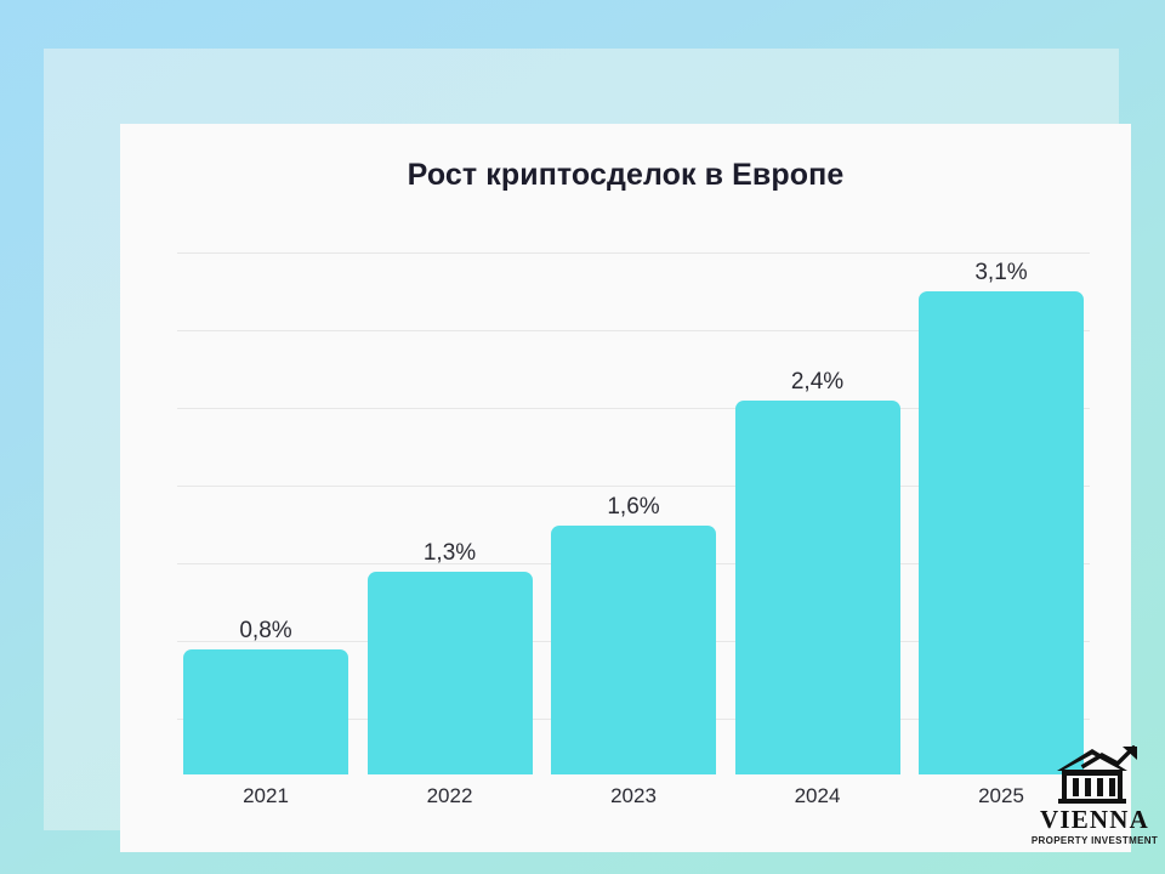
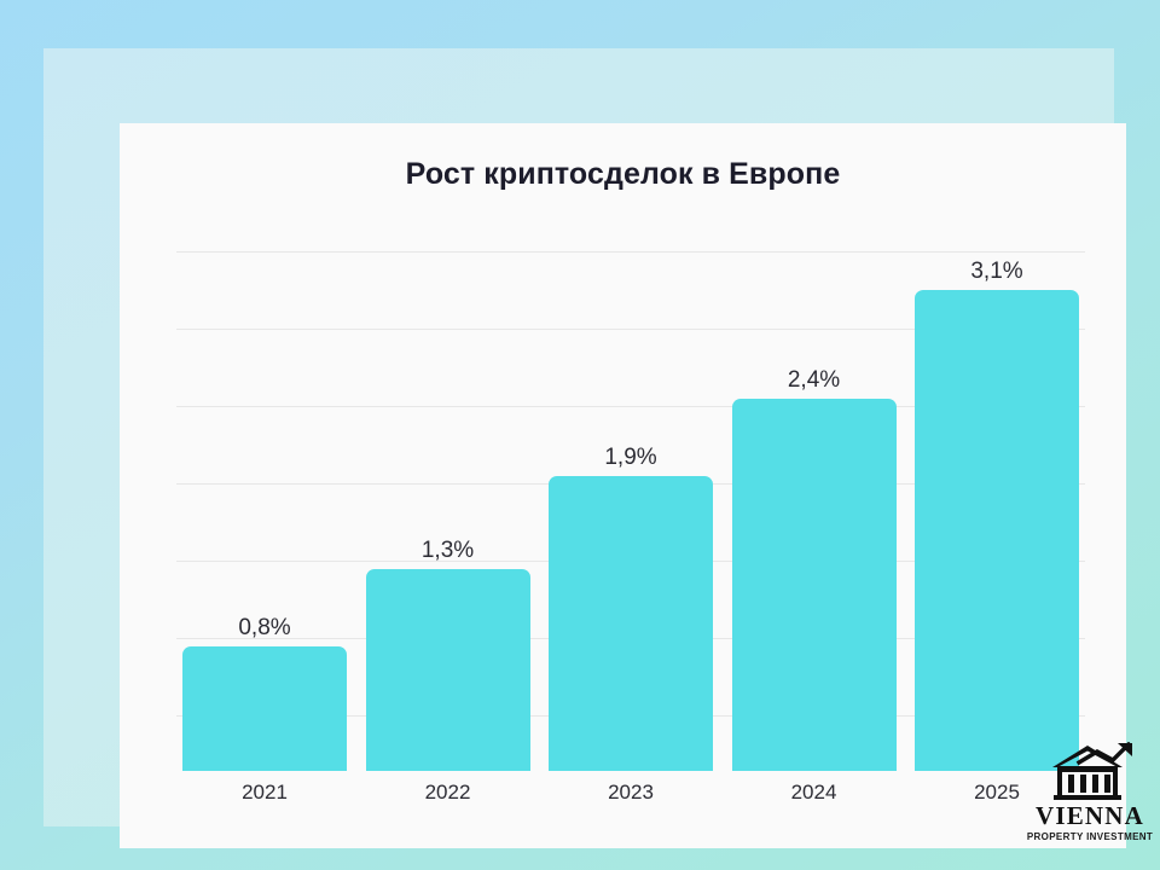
2023: 1,6% -> 1,9%
